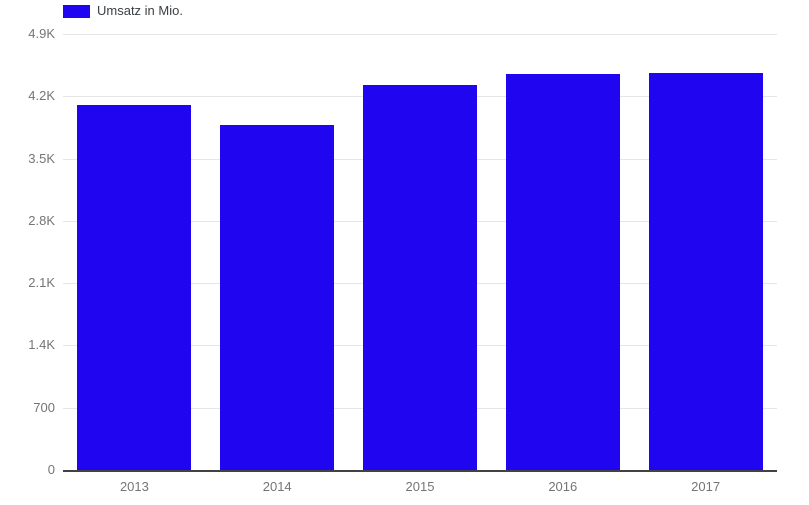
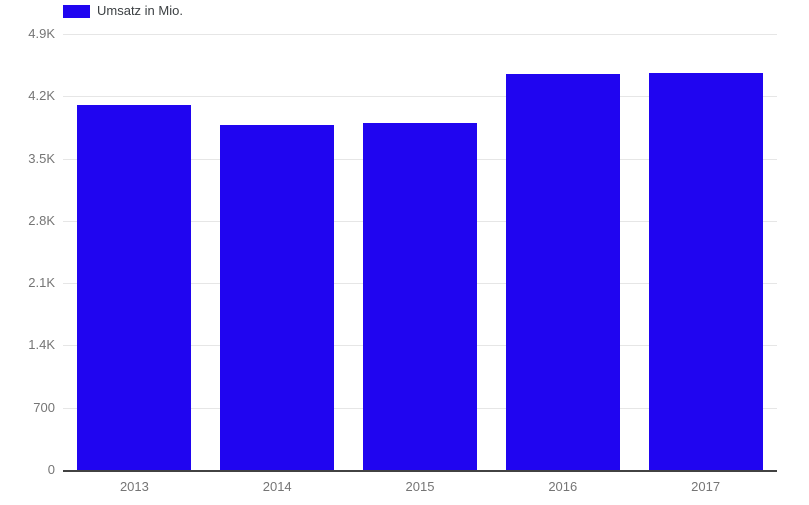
2015: 4.3K -> 3.9K
